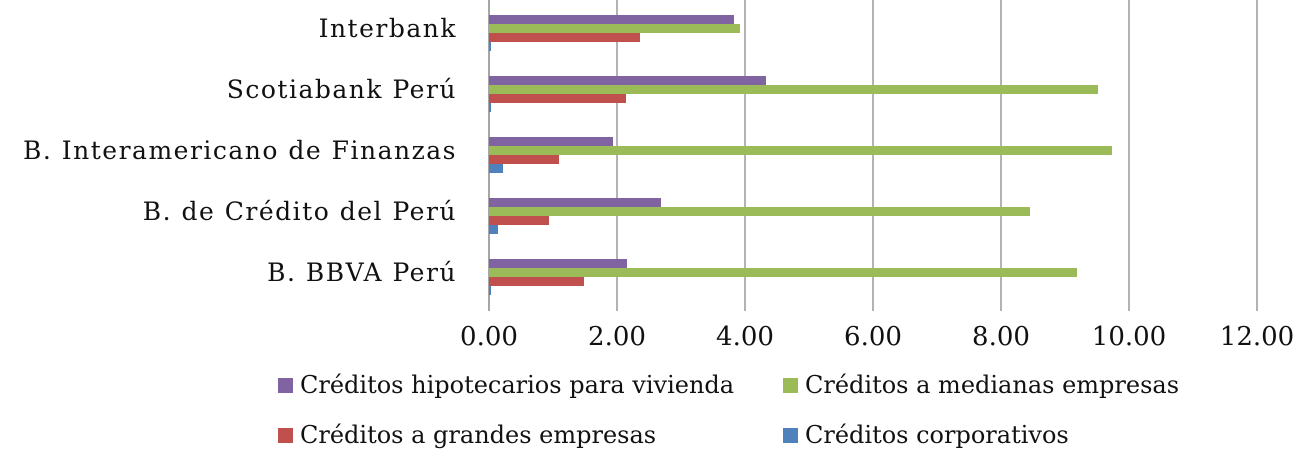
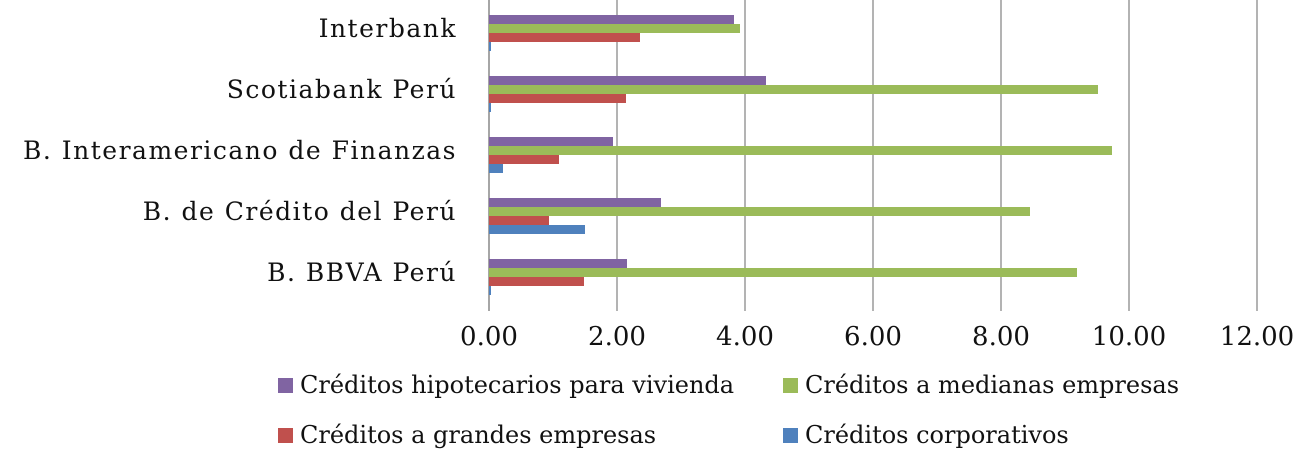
Créditos corporativos/B. de Crédito del Perú: 0.1 -> 1.5
